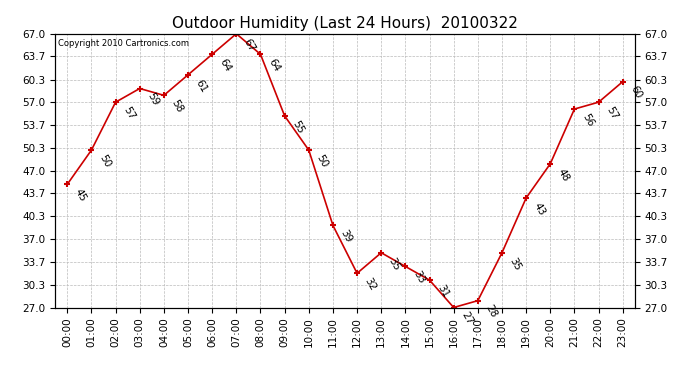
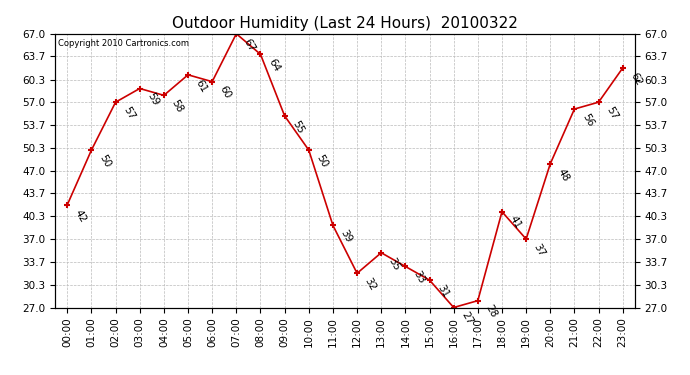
00:00: 45 -> 42
06:00: 64 -> 60
18:00: 35 -> 41
19:00: 43 -> 37
23:00: 60 -> 62
